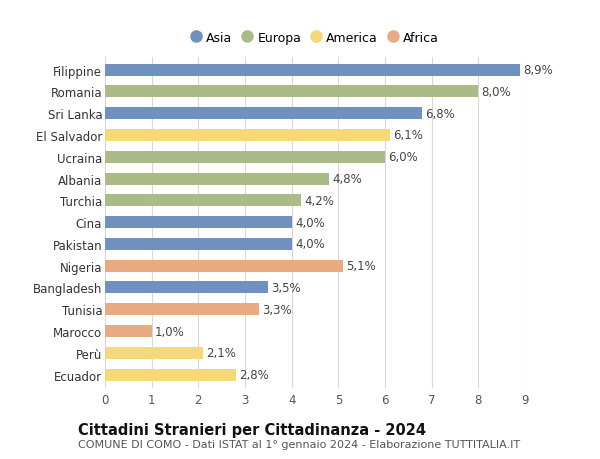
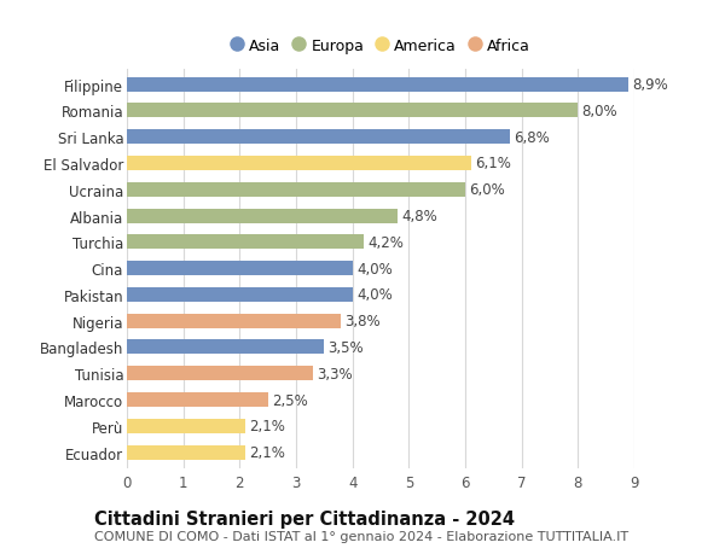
Nigeria: 5,1% -> 3,8%
Marocco: 1,0% -> 2,5%
Ecuador: 2,8% -> 2,1%
